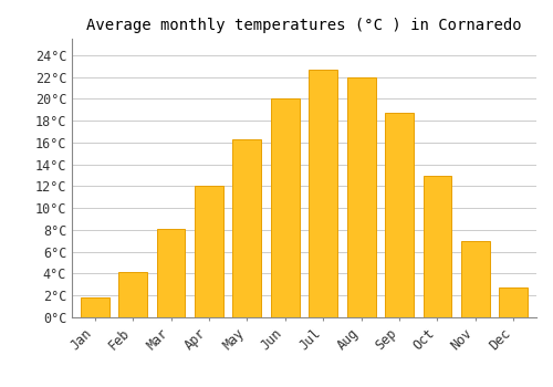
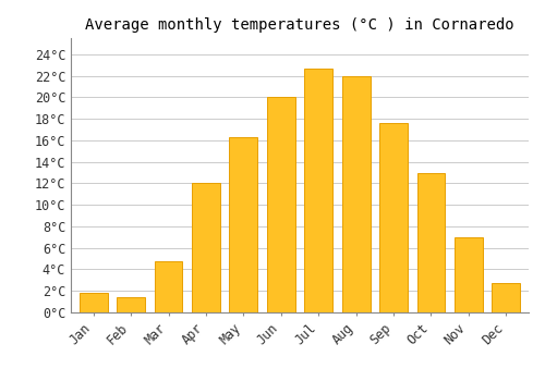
Feb: 4.1°C -> 1.4°C
Mar: 8.1°C -> 4.8°C
Sep: 18.7°C -> 17.6°C
